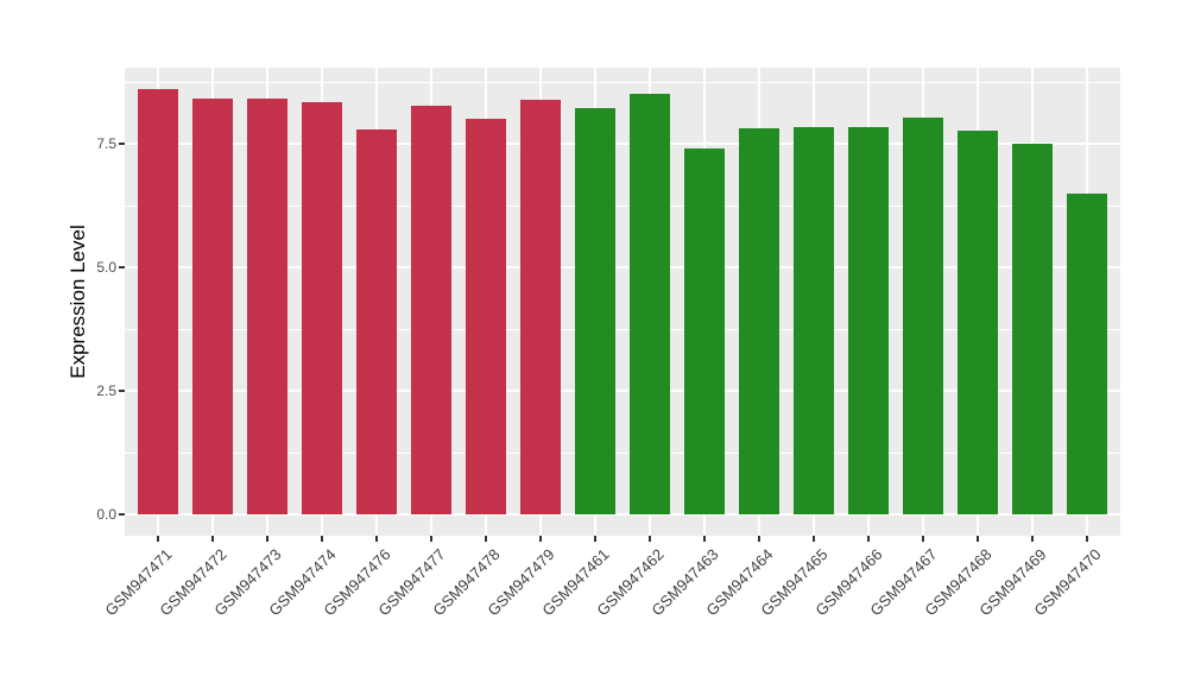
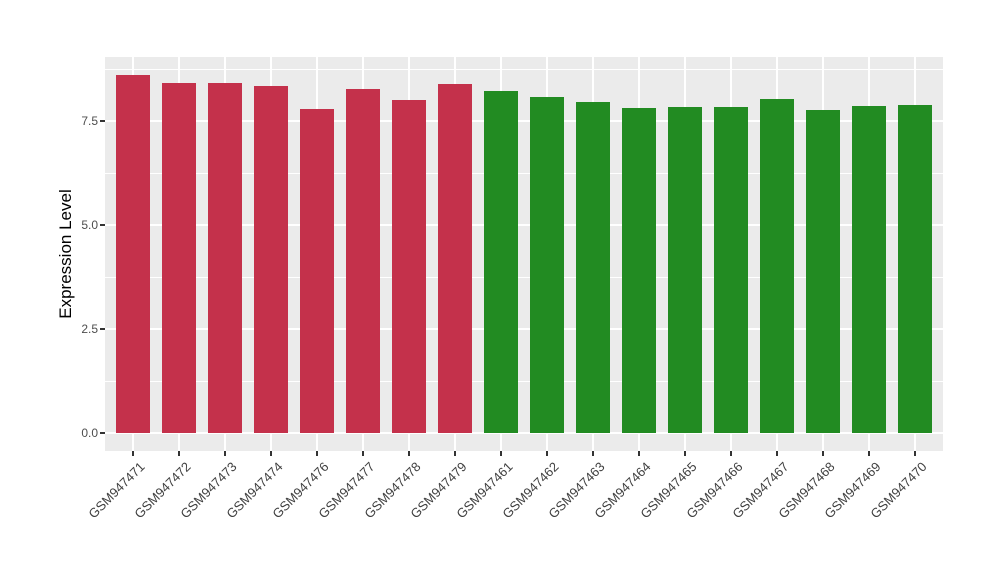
GSM947462: 8.5 -> 8.1
GSM947463: 7.4 -> 8.0
GSM947469: 7.5 -> 7.8
GSM947470: 6.5 -> 7.9
